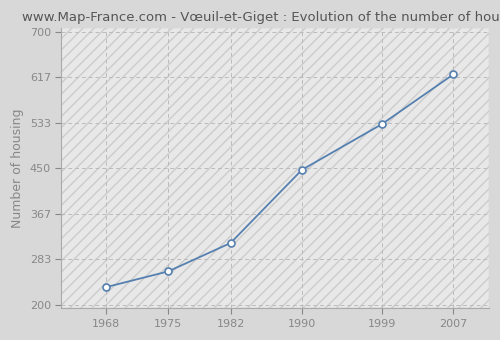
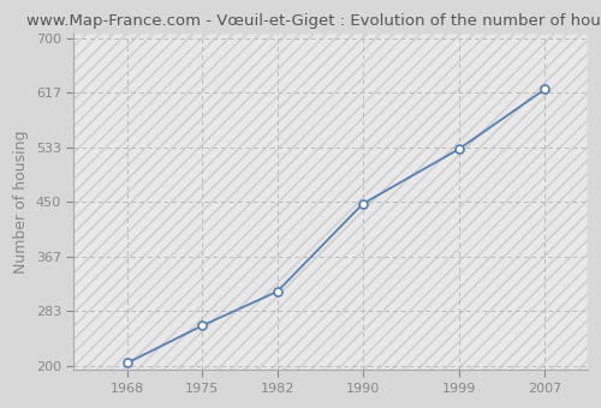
1968: 232 -> 204
